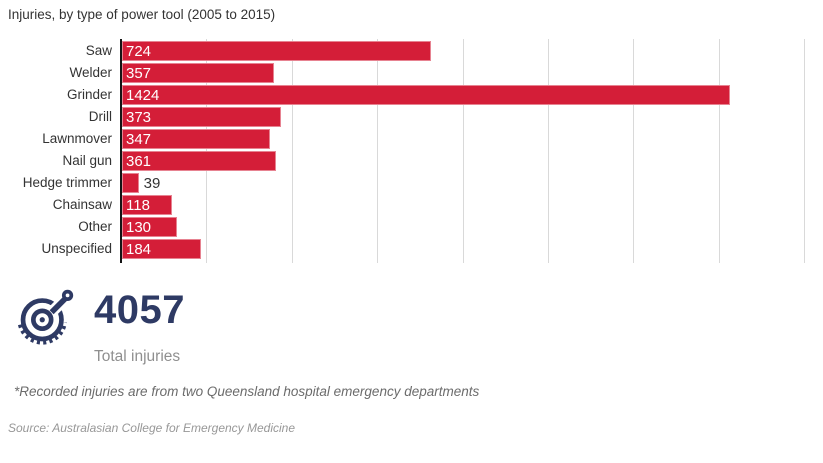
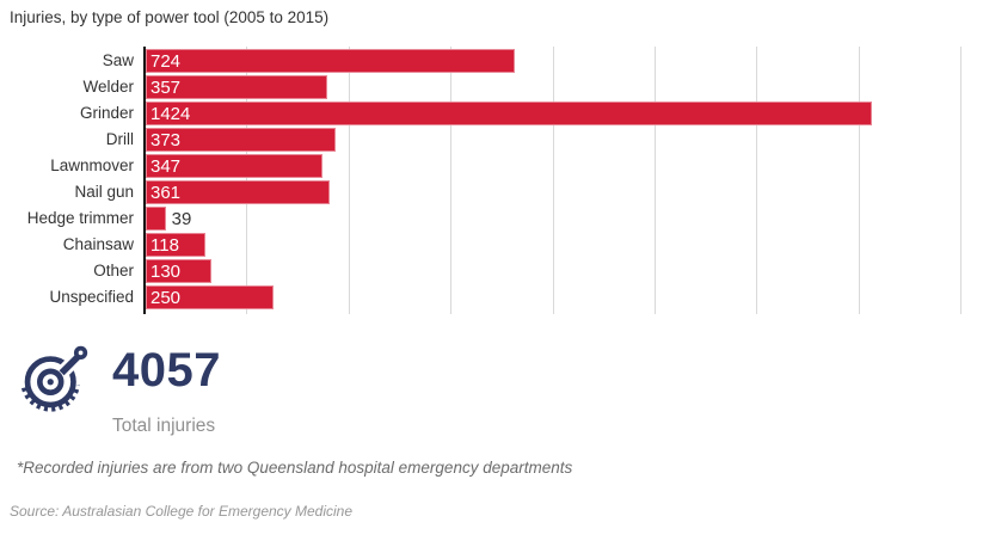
Unspecified: 184 -> 250
